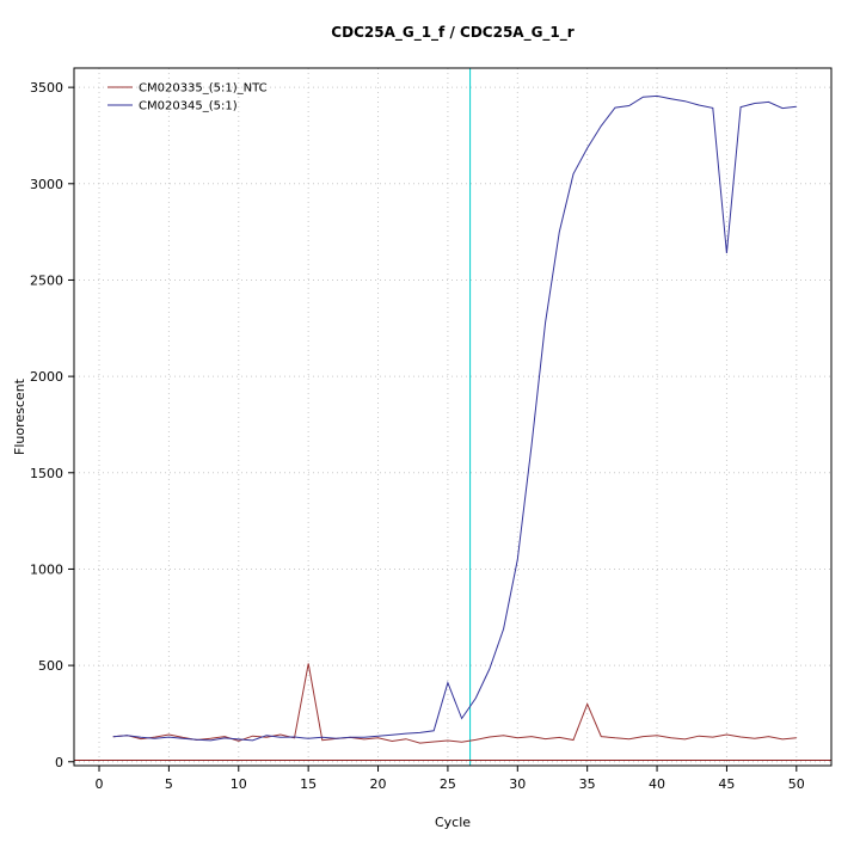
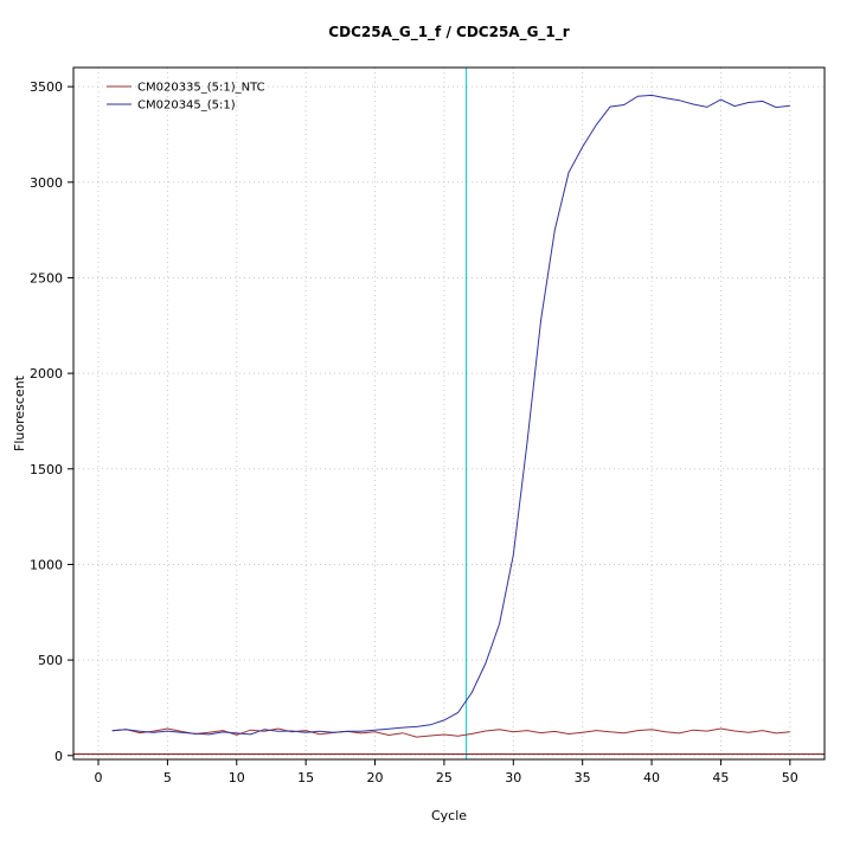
CM020335_(5:1)_NTC/15: 510 -> 130
CM020345_(5:1)/25: 410 -> 180
CM020335_(5:1)_NTC/35: 300 -> 120
CM020345_(5:1)/45: 2640 -> 3430
